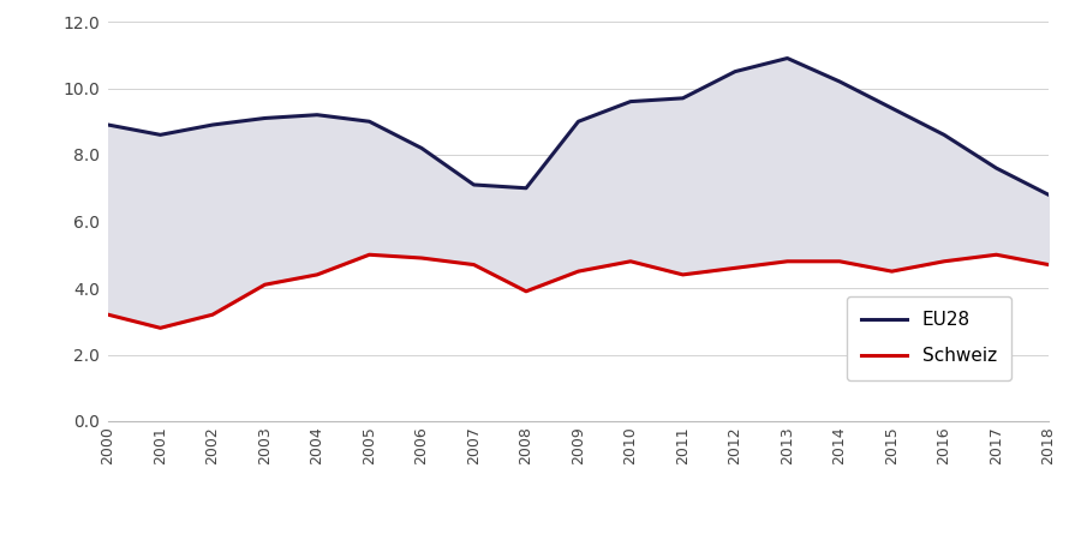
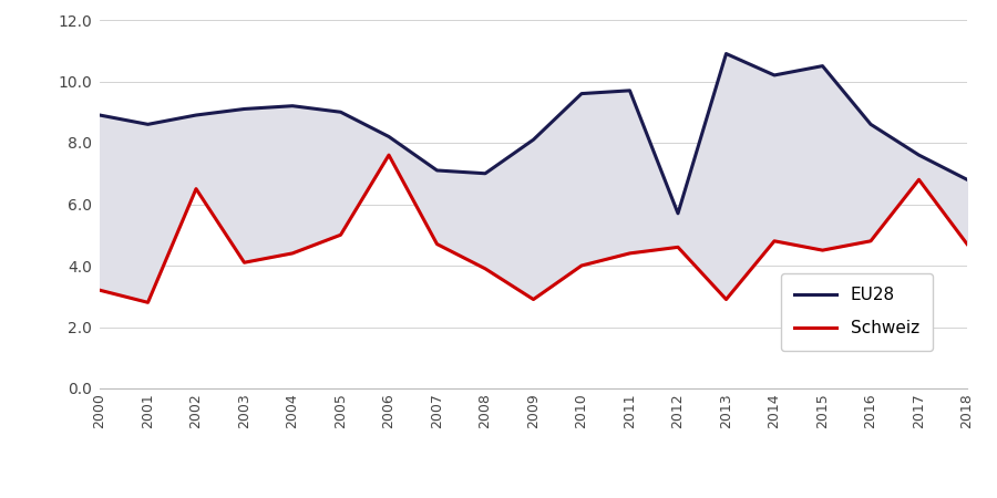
Schweiz/2002: 3.2 -> 6.5
Schweiz/2006: 4.9 -> 7.6
EU28/2009: 9.0 -> 8.1
Schweiz/2009: 4.5 -> 2.9
Schweiz/2010: 4.8 -> 4.0
EU28/2012: 10.5 -> 5.7
Schweiz/2013: 4.8 -> 2.9
EU28/2015: 9.4 -> 10.5
Schweiz/2017: 5.0 -> 6.8
